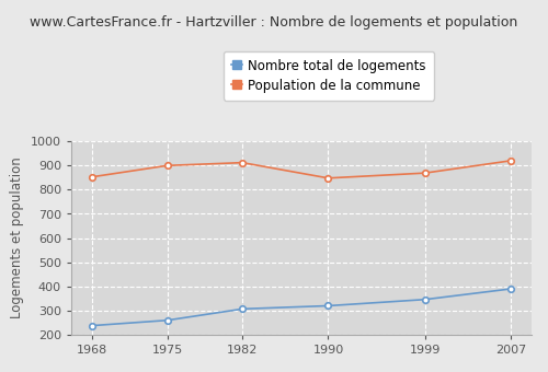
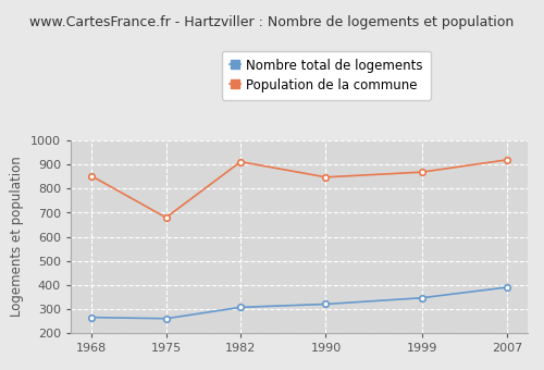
Nombre total de logements/1968: 238 -> 265
Population de la commune/1975: 900 -> 680
